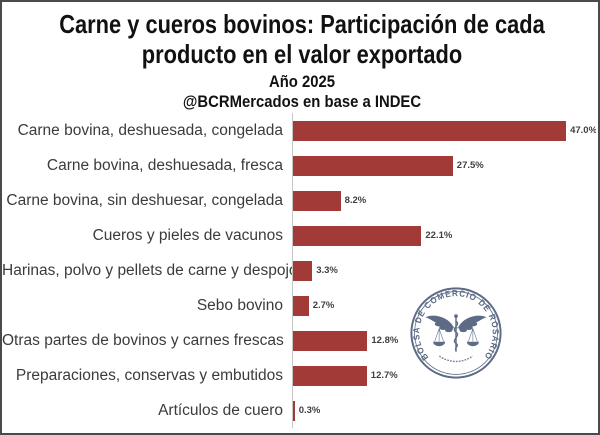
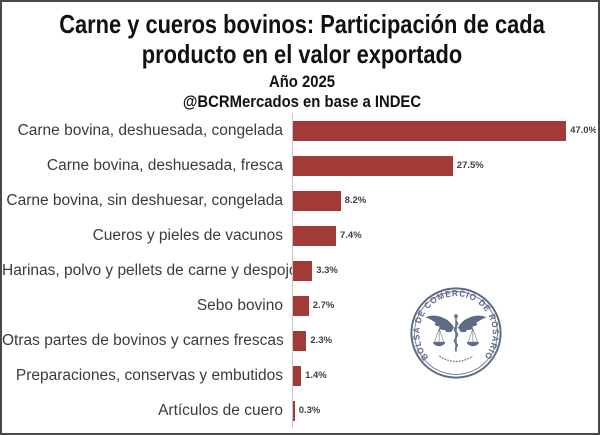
Cueros y pieles de vacunos: 22.1% -> 7.4%
Otras partes de bovinos y carnes frescas: 12.8% -> 2.3%
Preparaciones, conservas y embutidos: 12.7% -> 1.4%
